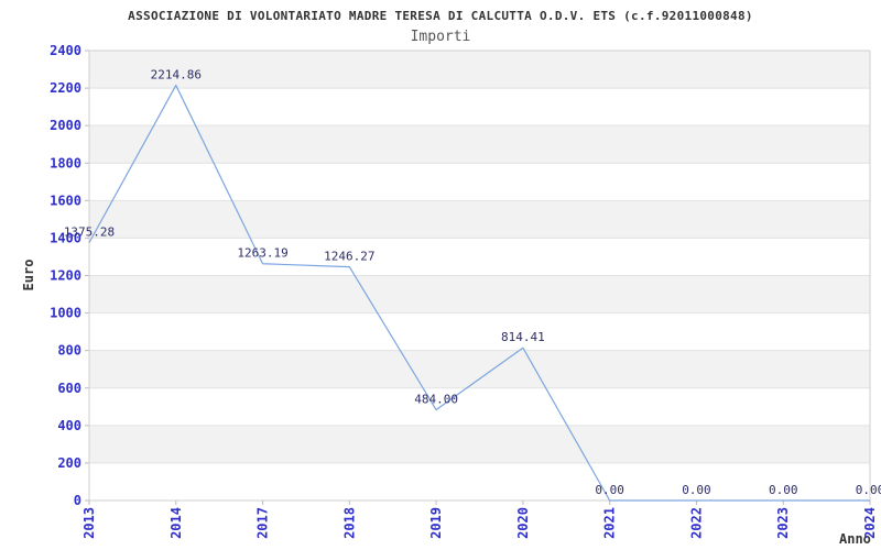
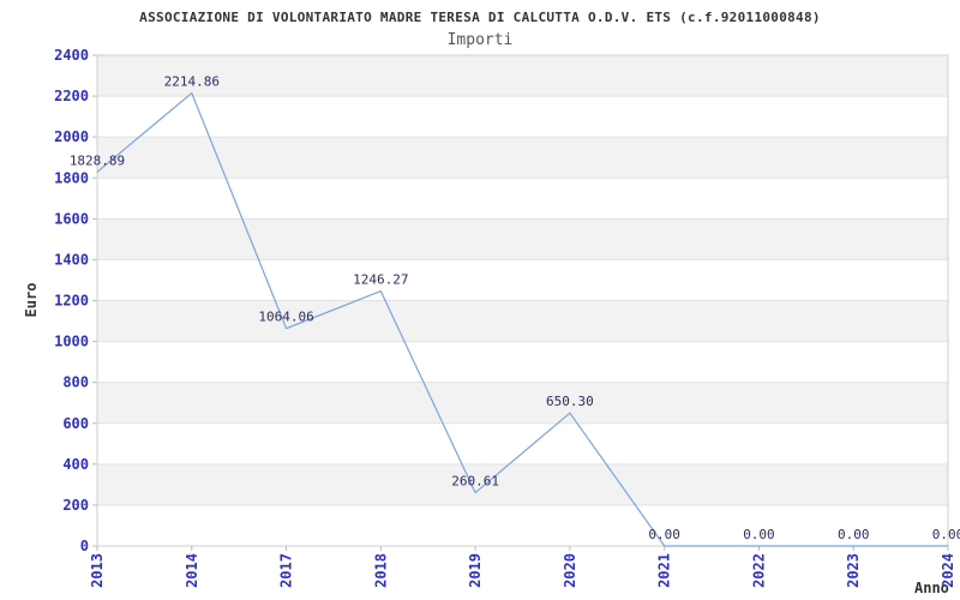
2013: 1375.28 -> 1828.89
2017: 1263.19 -> 1064.06
2019: 484.00 -> 260.61
2020: 814.41 -> 650.30
